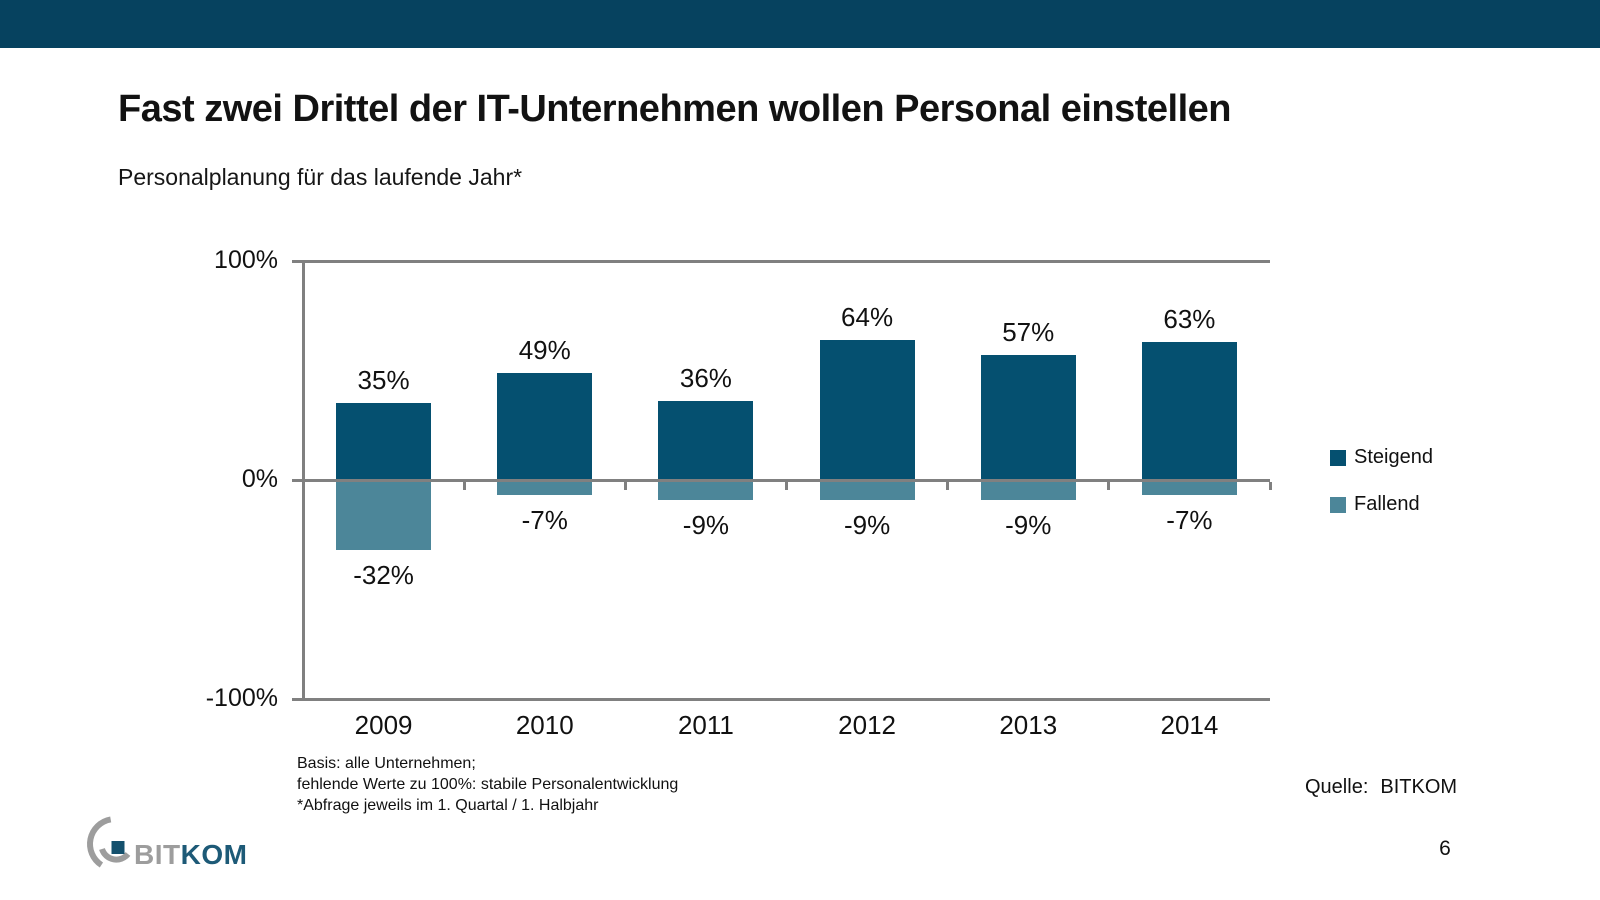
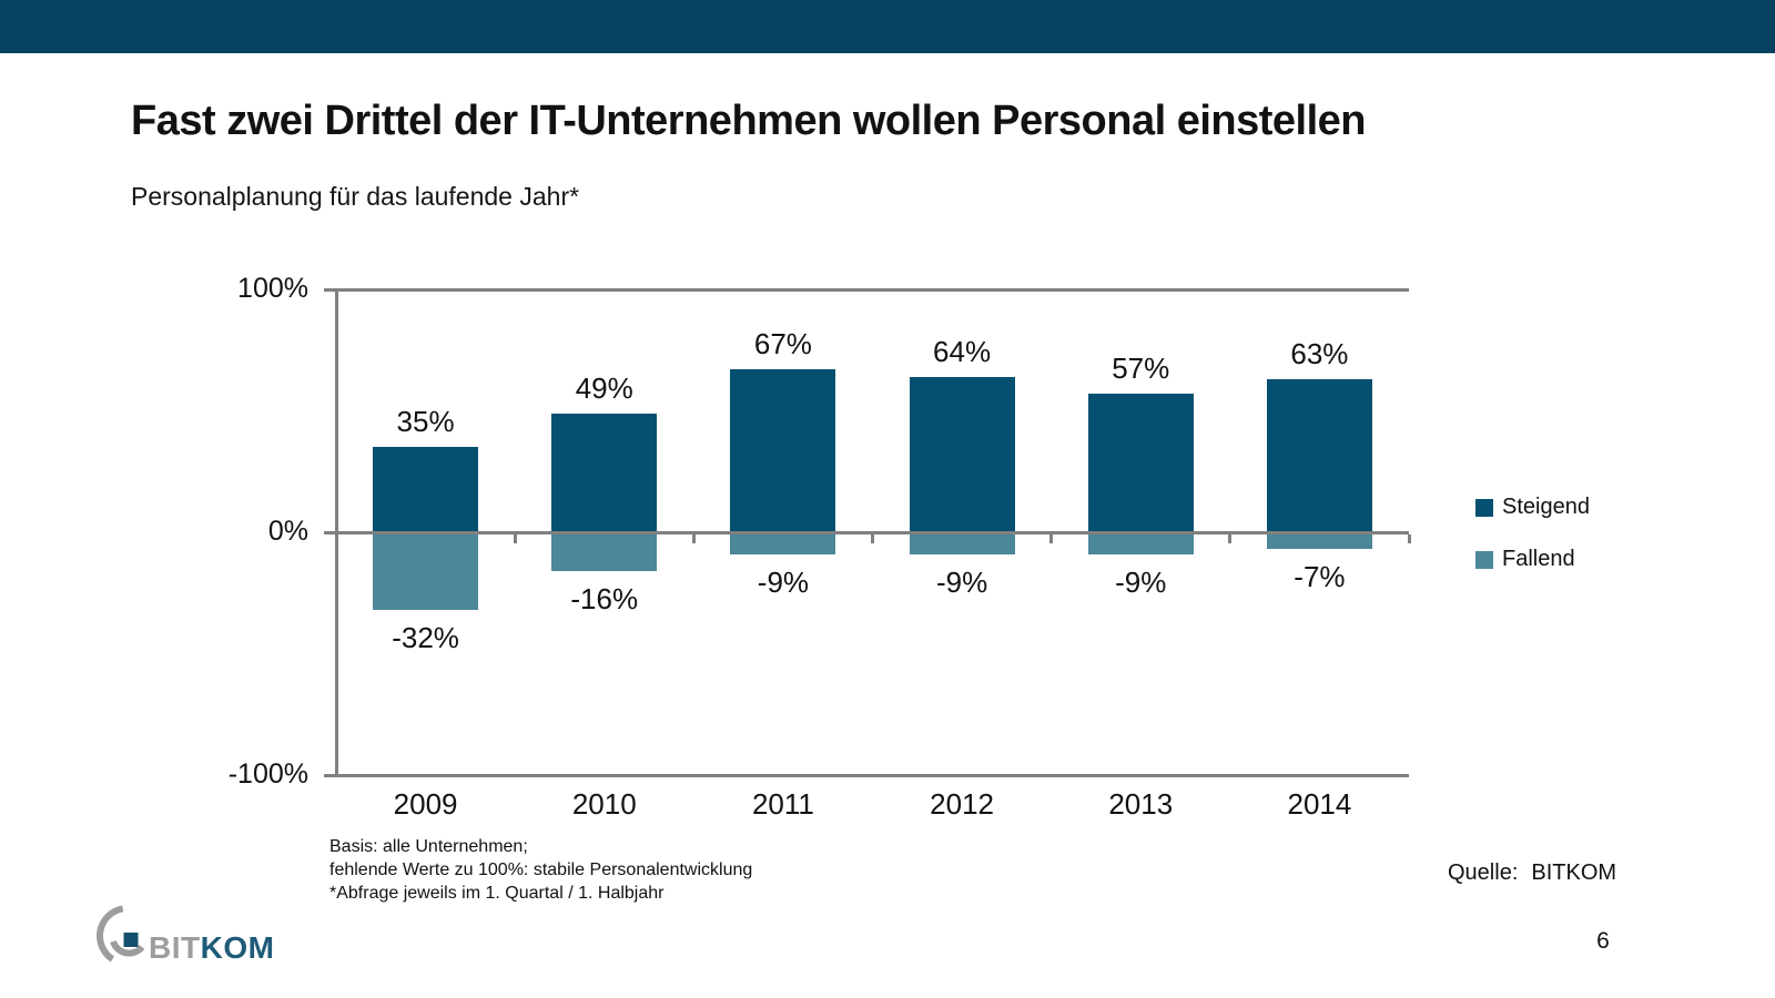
Fallend/2010: -7% -> -16%
Steigend/2011: 36% -> 67%
